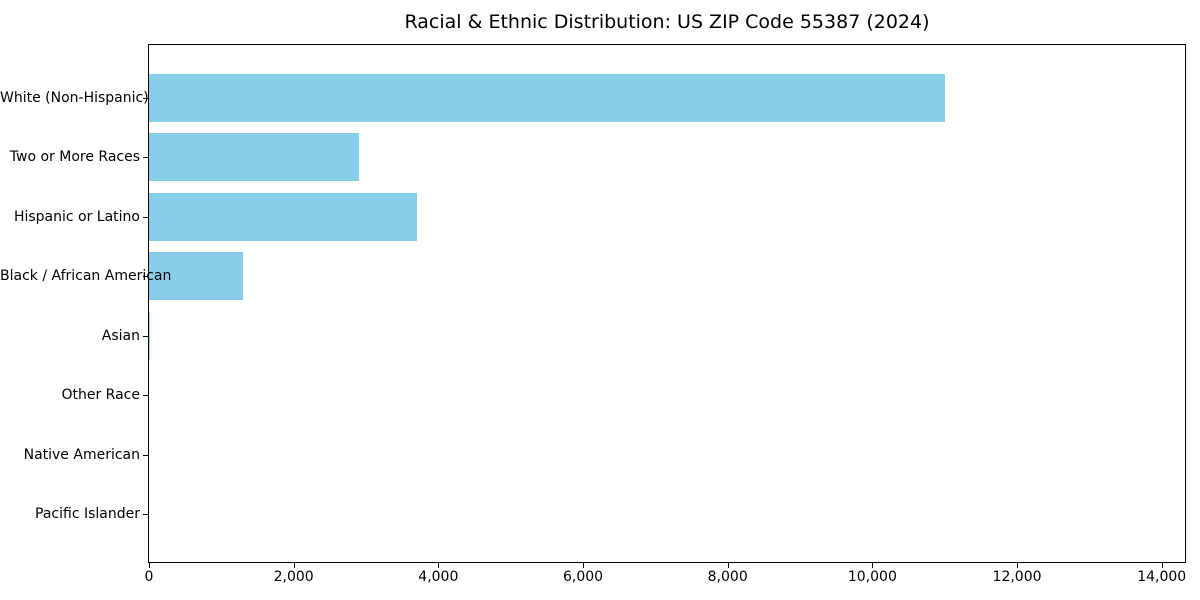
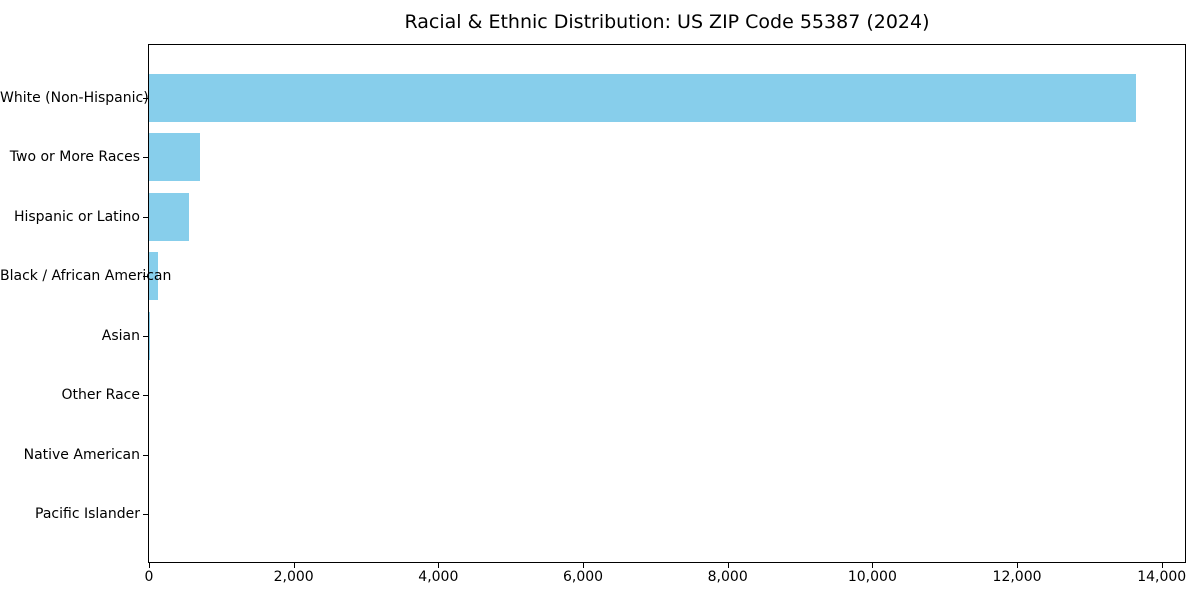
White (Non-Hispanic): 11000 -> 13600
Two or More Races: 2900 -> 700
Hispanic or Latino: 3700 -> 600
Black / African American: 1300 -> 100
